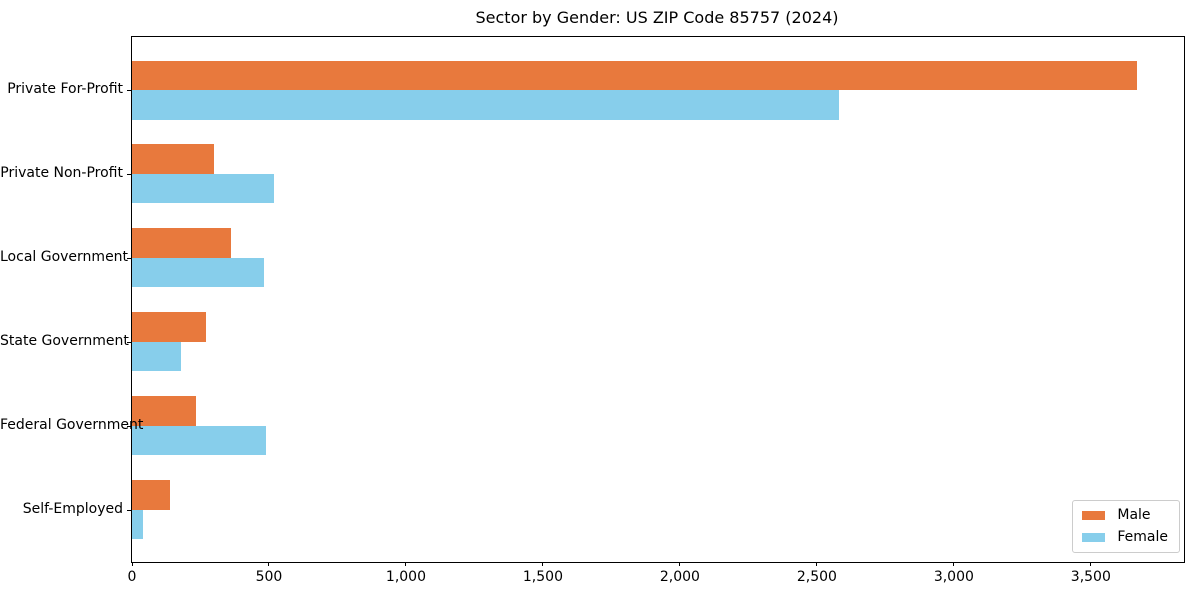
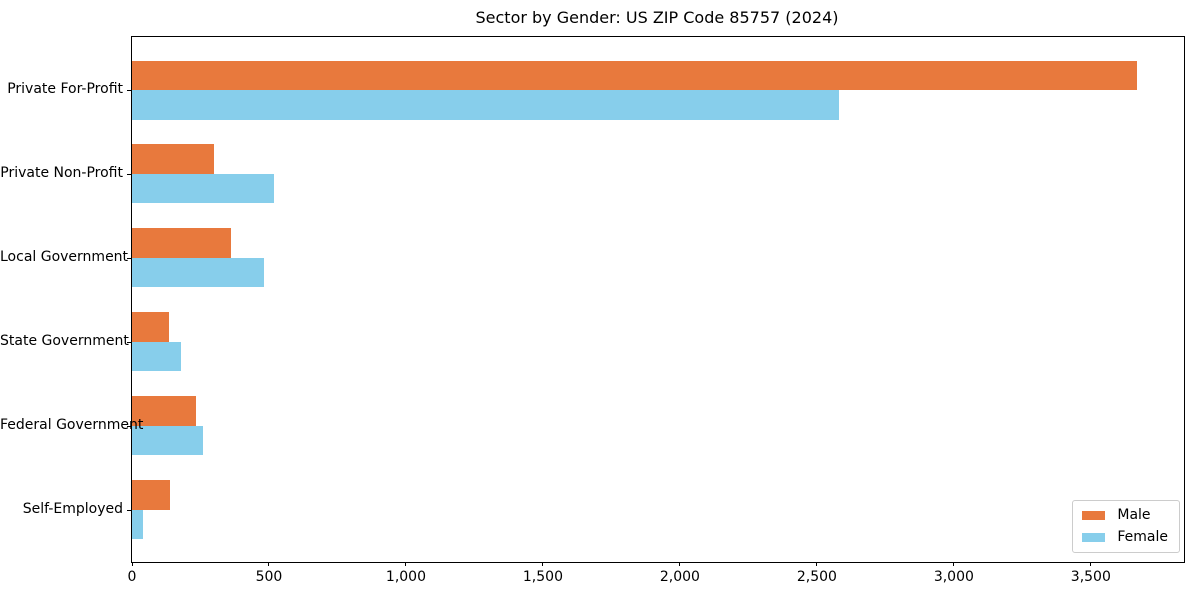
Male/State Government: 270 -> 140
Female/Federal Government: 490 -> 260
